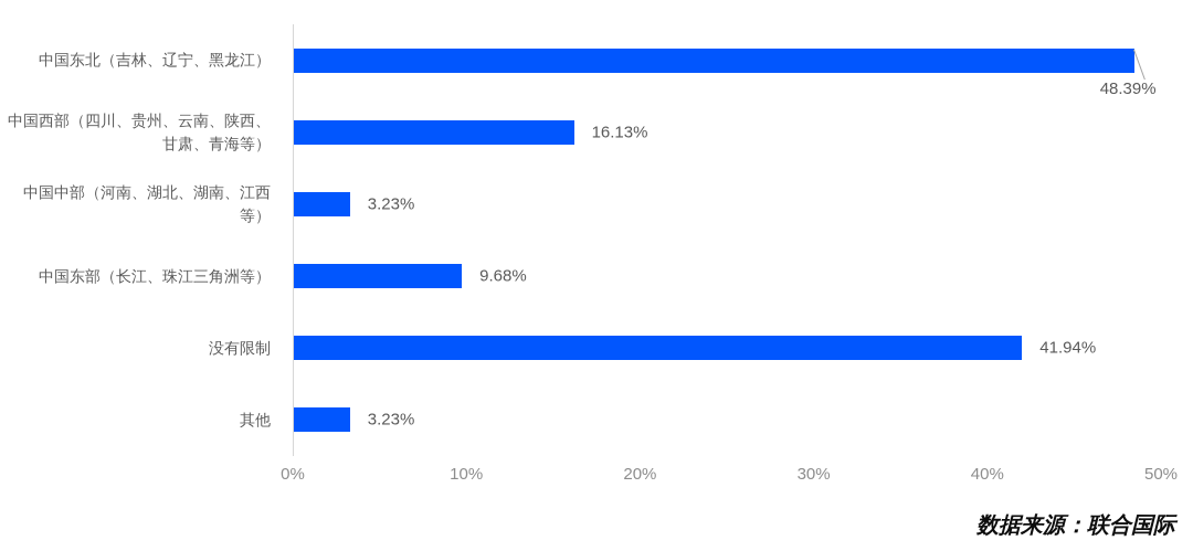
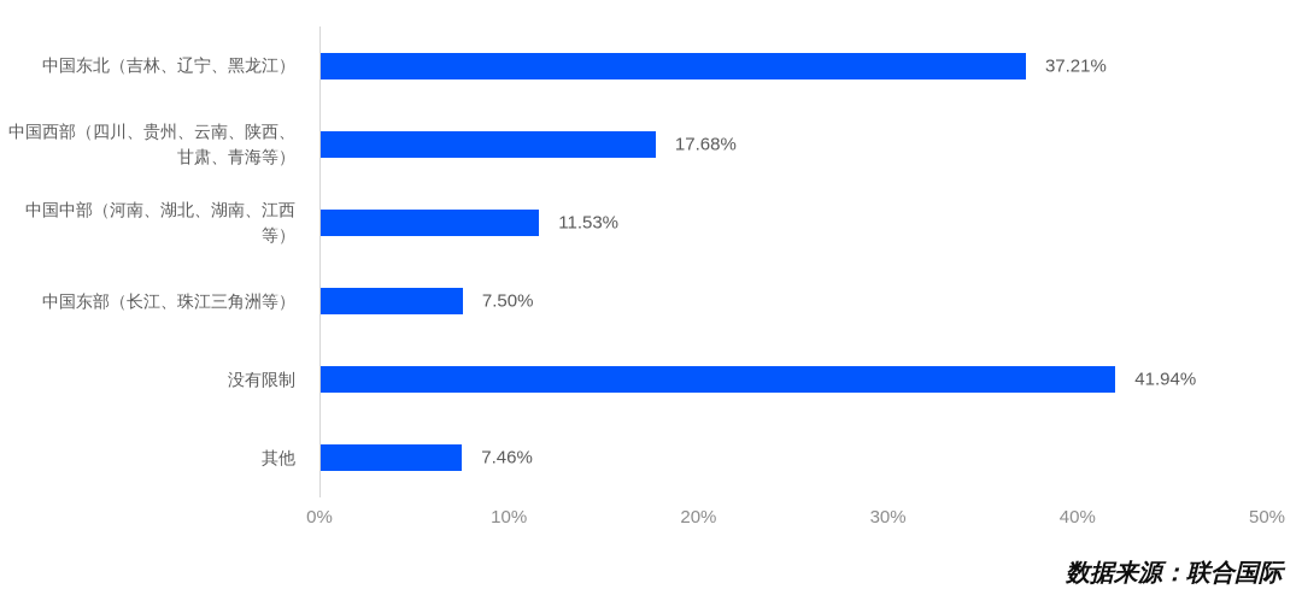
中国东北（吉林、辽宁、黑龙江）: 48.39% -> 37.21%
中国西部（四川、贵州、云南、陕西、甘肃、青海等）: 16.13% -> 17.68%
中国中部（河南、湖北、湖南、江西等）: 3.23% -> 11.53%
中国东部（长江、珠江三角洲等）: 9.68% -> 7.50%
其他: 3.23% -> 7.46%
